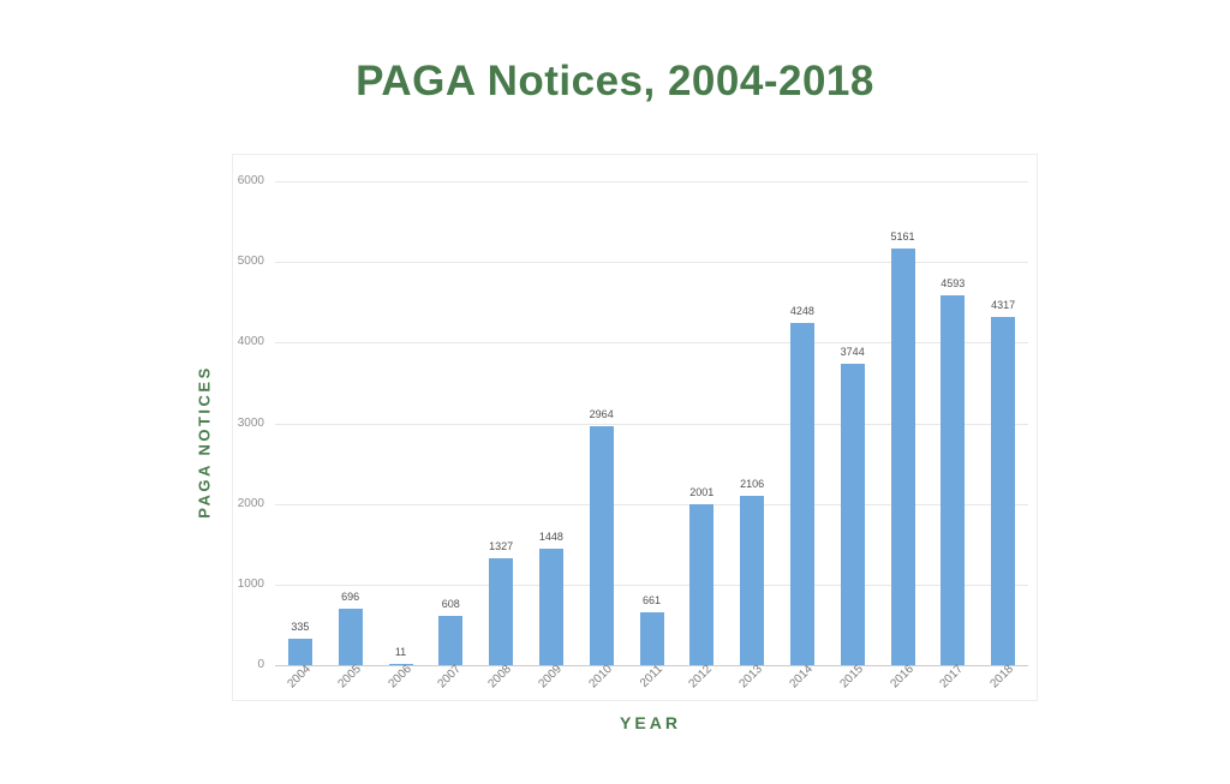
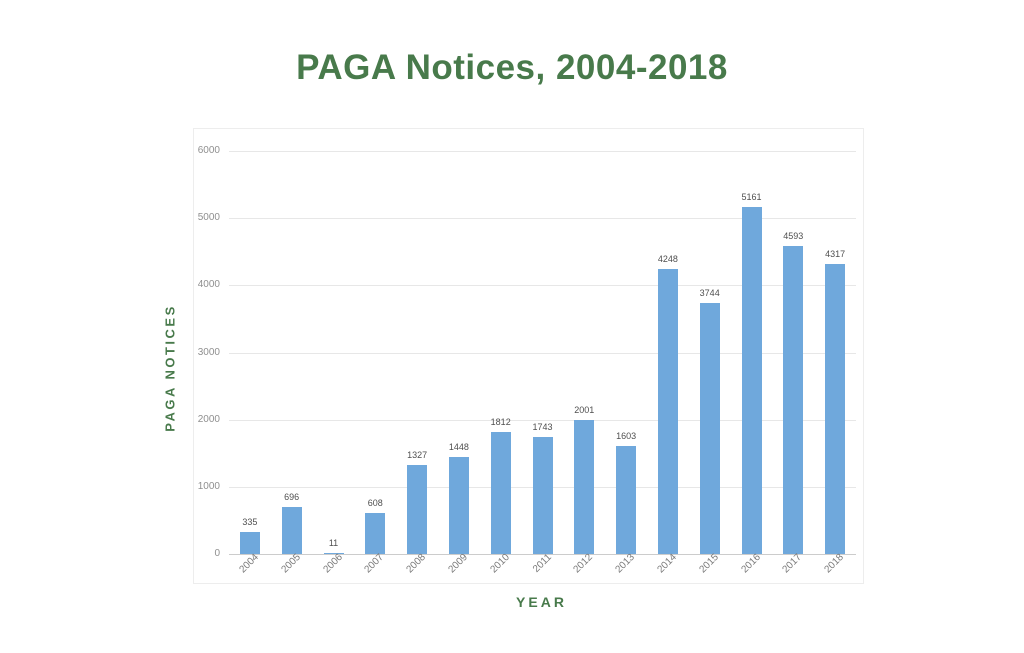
2010: 2964 -> 1812
2011: 661 -> 1743
2013: 2106 -> 1603
